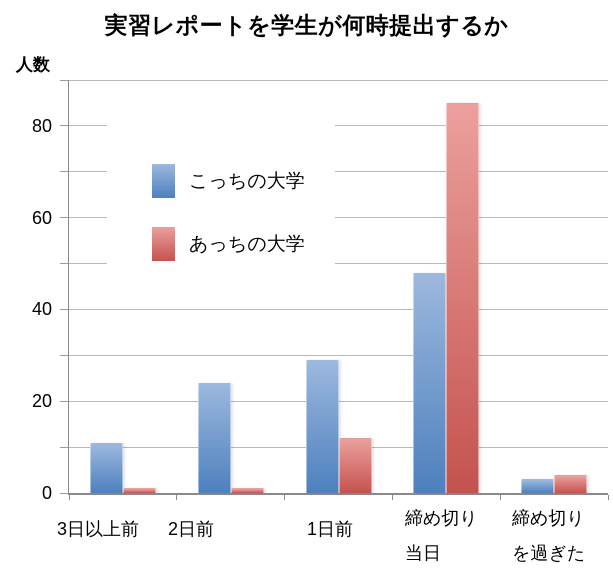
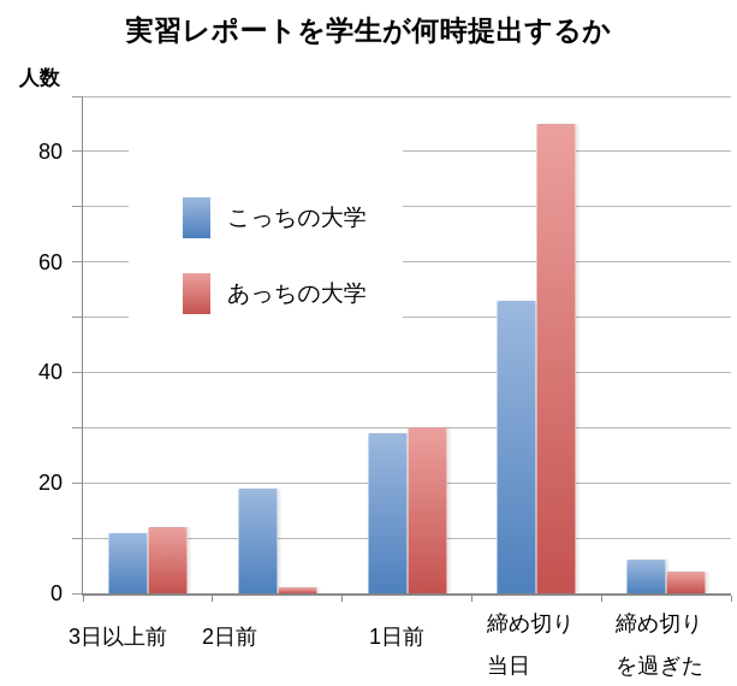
あっちの大学/3日以上前: 1 -> 12
こっちの大学/2日前: 24 -> 19
あっちの大学/1日前: 12 -> 30
こっちの大学/締め切り 当日: 48 -> 53
こっちの大学/締め切り を過ぎた: 3 -> 6
